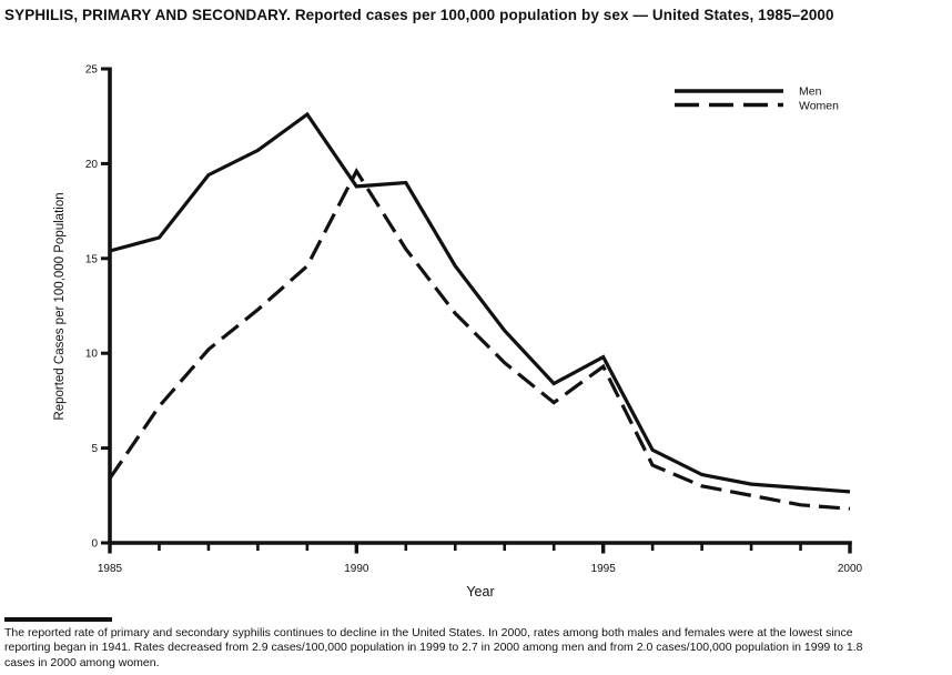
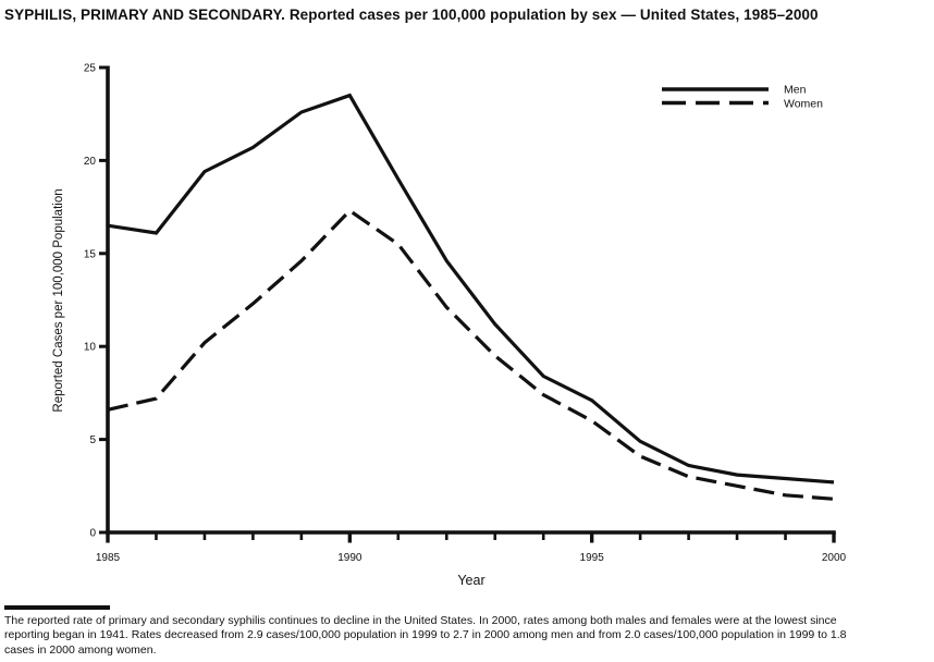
Men/1985: 15.4 -> 16.5
Women/1985: 3.4 -> 6.6
Men/1990: 18.8 -> 23.5
Women/1990: 19.6 -> 17.3
Men/1995: 9.8 -> 7.1
Women/1995: 9.3 -> 6.0
